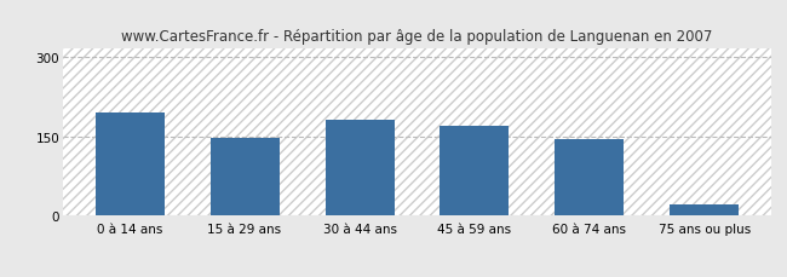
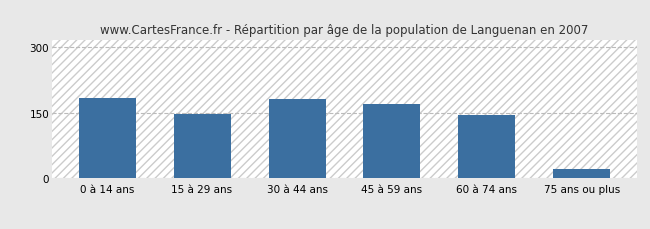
0 à 14 ans: 195 -> 183
